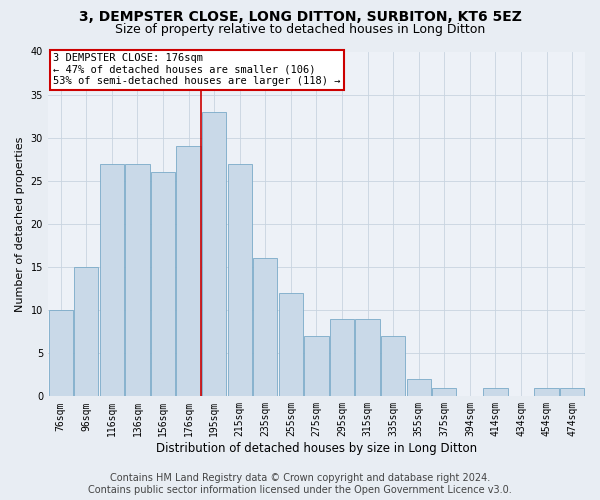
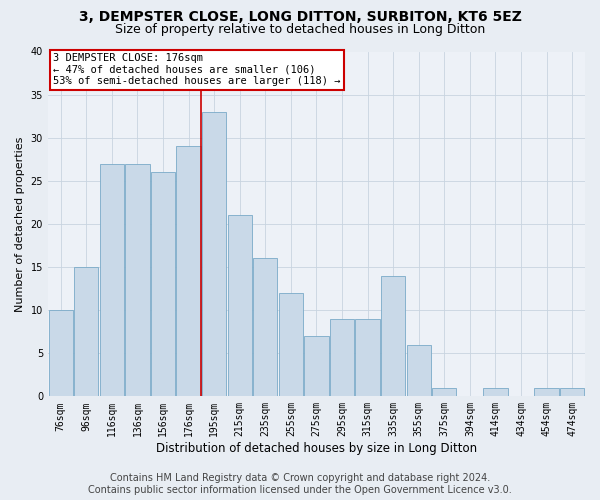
215sqm: 27 -> 21
335sqm: 7 -> 14
355sqm: 2 -> 6
